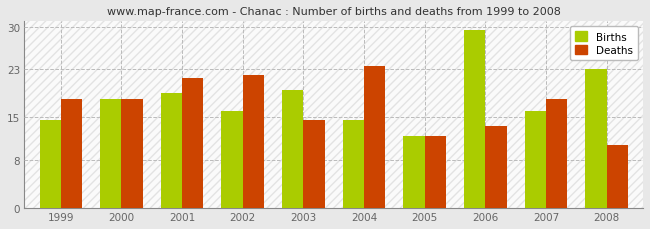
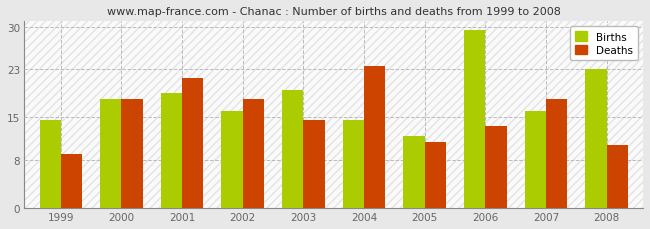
Deaths/1999: 18.0 -> 9.0
Deaths/2002: 22.0 -> 18.0
Deaths/2005: 12.0 -> 11.0
